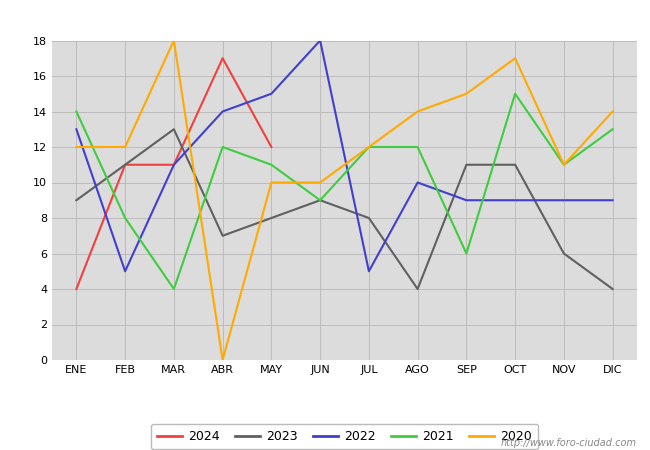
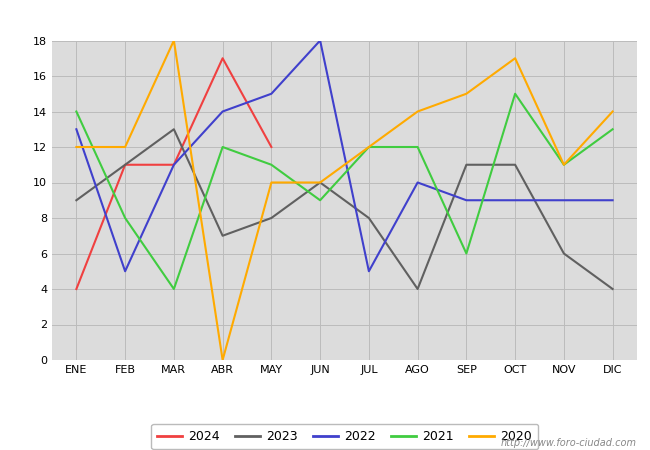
2023/JUN: 9 -> 10
